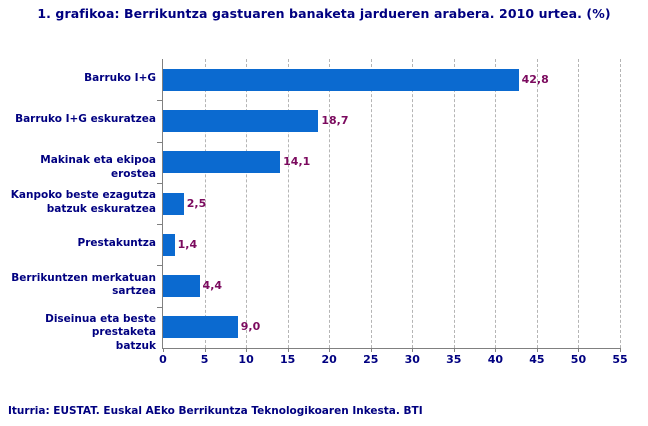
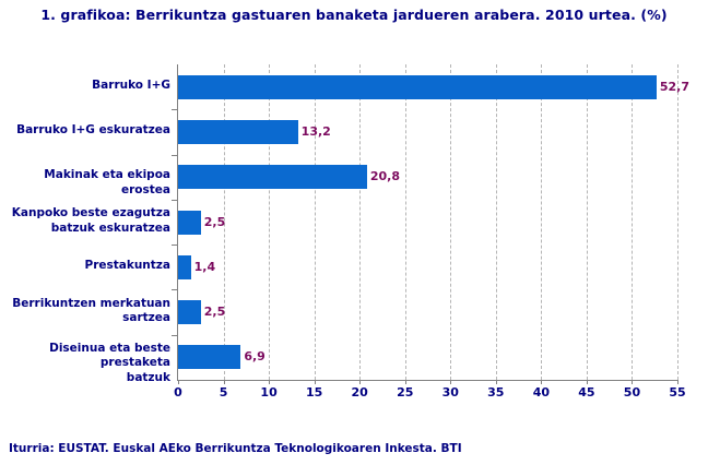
Barruko I+G: 42,8 -> 52,7
Barruko I+G eskuratzea: 18,7 -> 13,2
Makinak eta ekipoa erostea: 14,1 -> 20,8
Berrikuntzen merkatuan sartzea: 4,4 -> 2,5
Diseinua eta beste prestaketa batzuk: 9,0 -> 6,9
